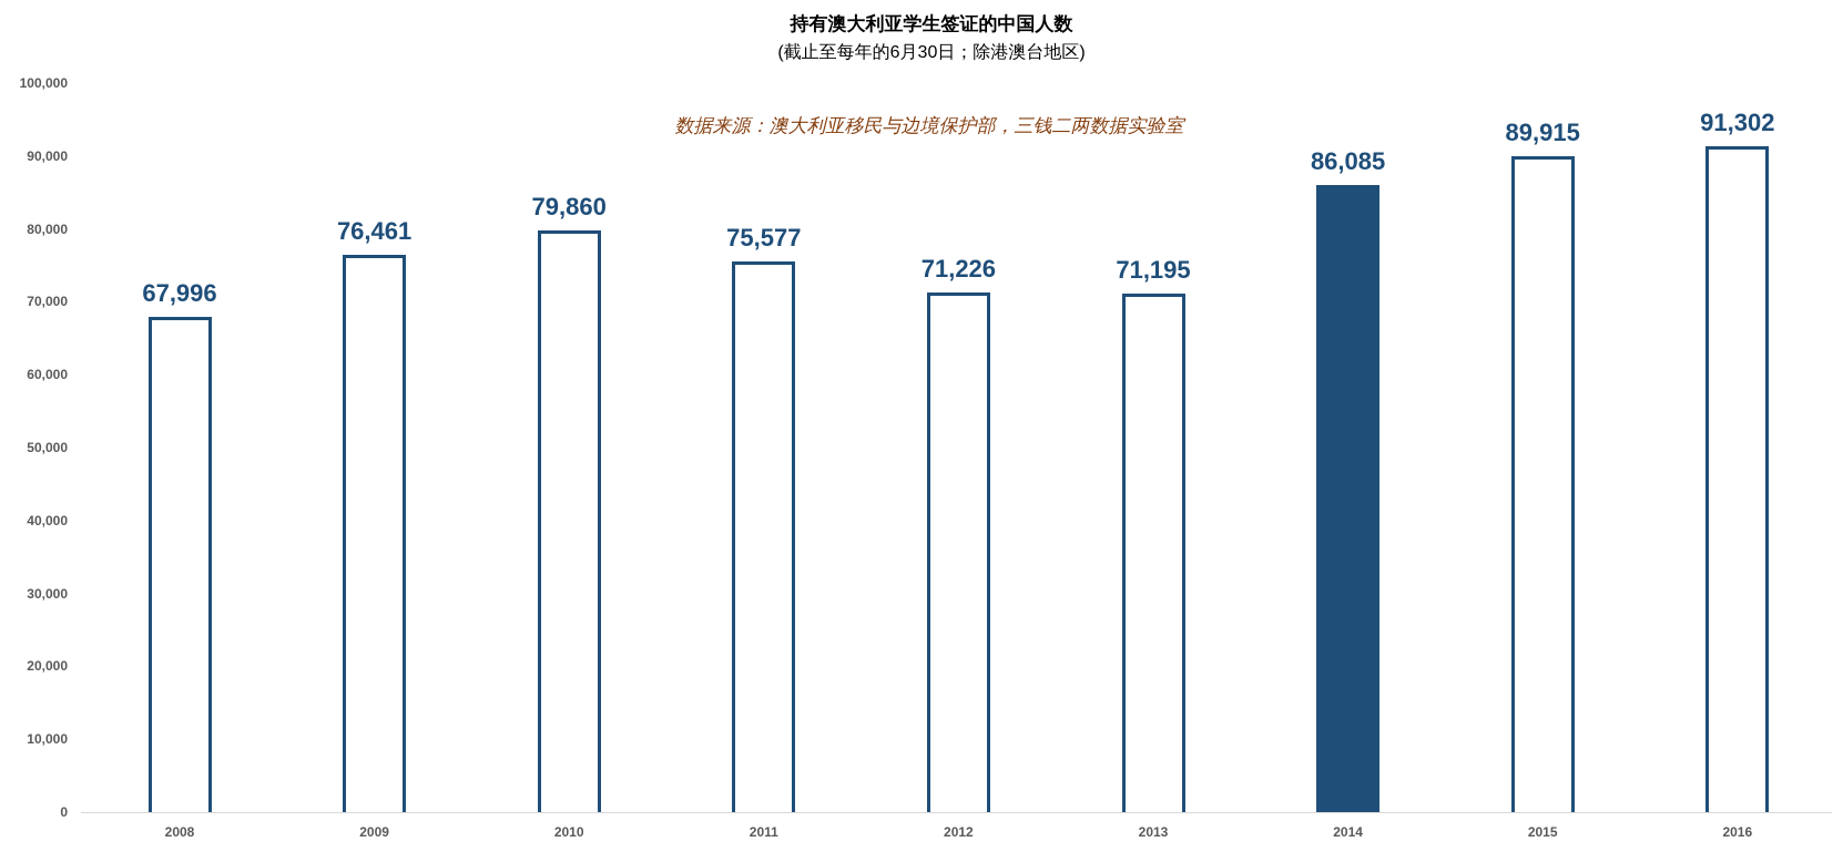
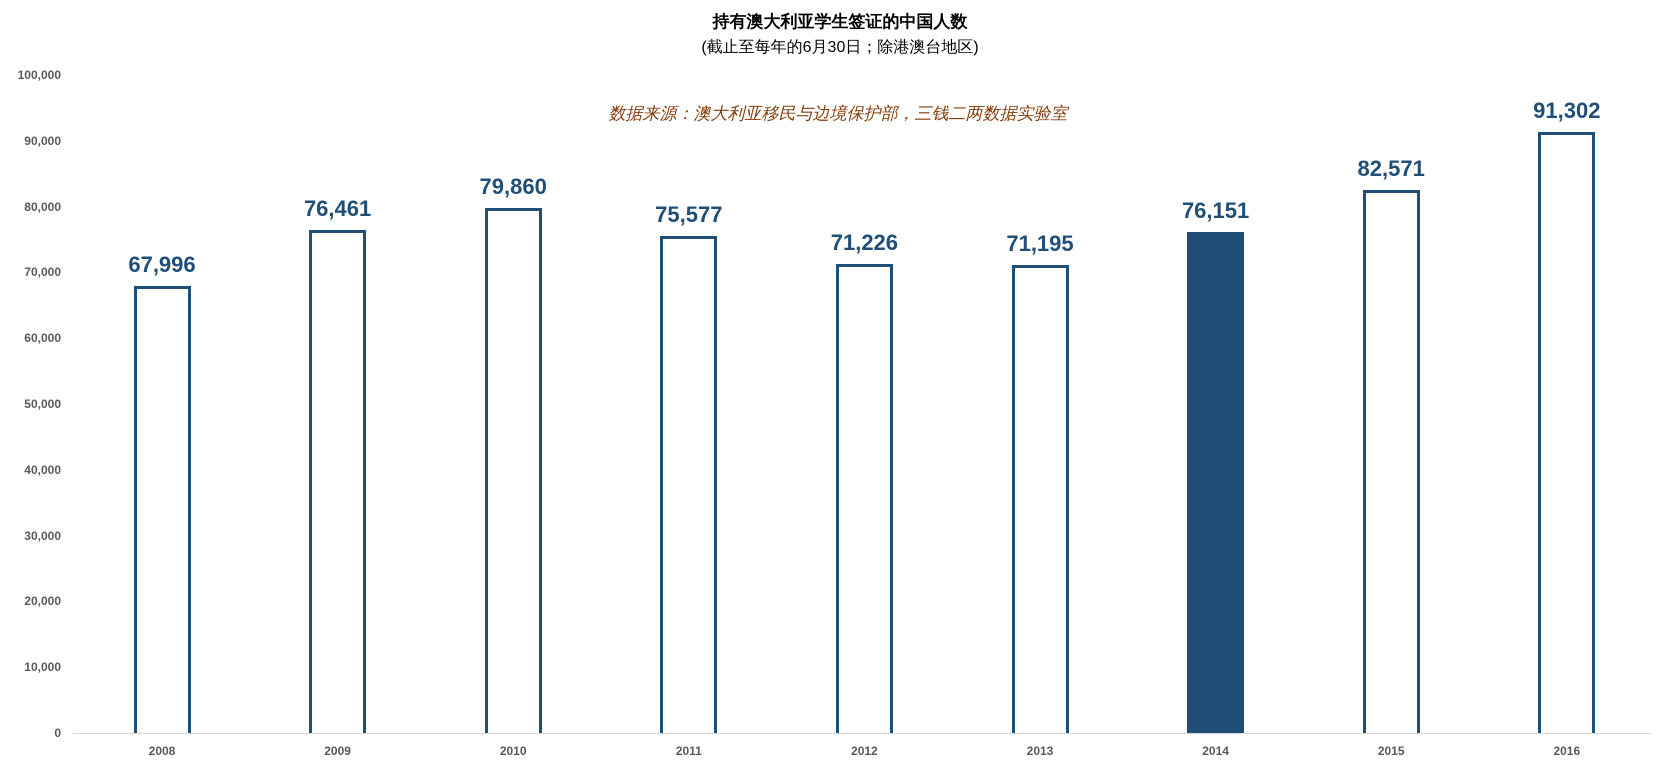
2014: 86,085 -> 76,151
2015: 89,915 -> 82,571
